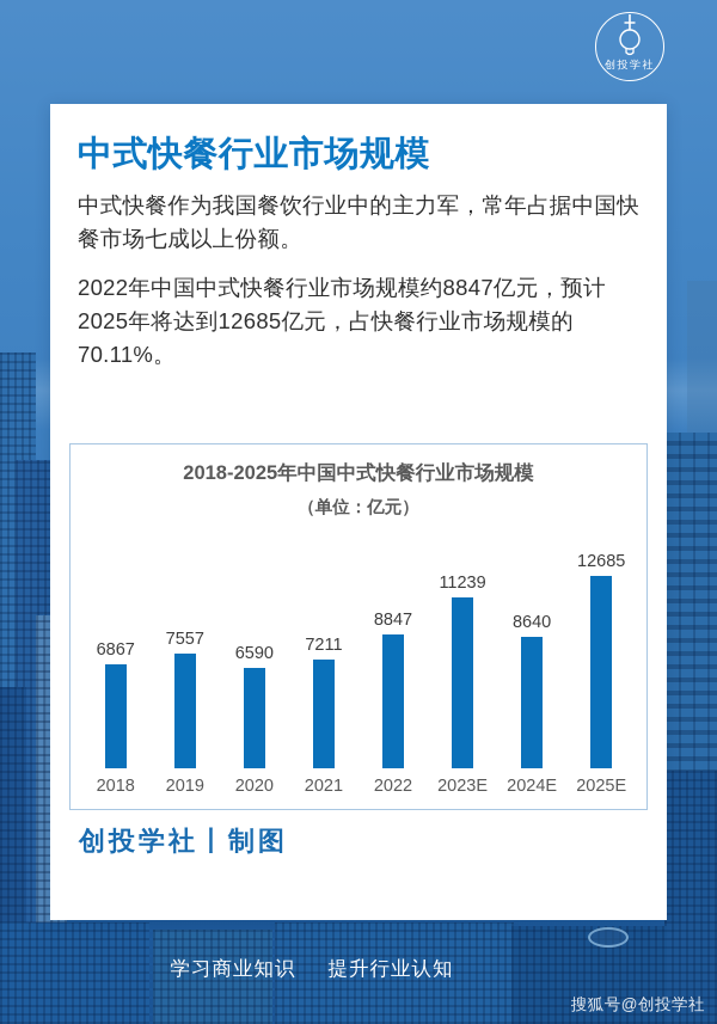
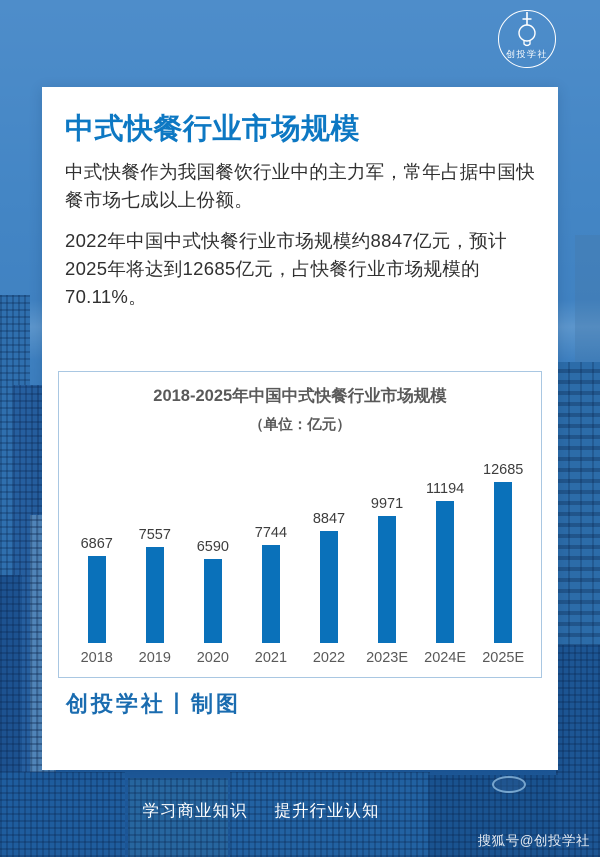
2021: 7211 -> 7744
2023E: 11239 -> 9971
2024E: 8640 -> 11194
